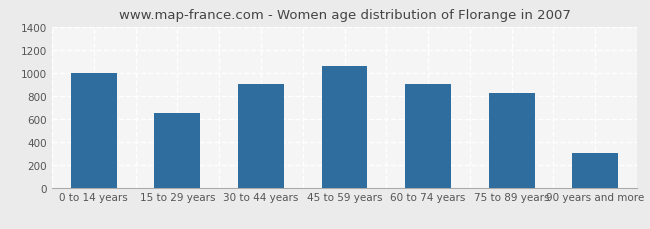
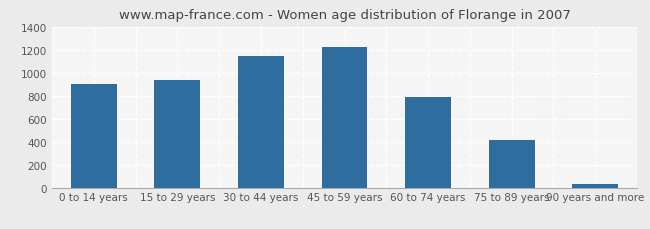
0 to 14 years: 1000 -> 900
15 to 29 years: 650 -> 940
30 to 44 years: 900 -> 1140
45 to 59 years: 1060 -> 1220
60 to 74 years: 900 -> 780
75 to 89 years: 820 -> 420
90 years and more: 300 -> 30
